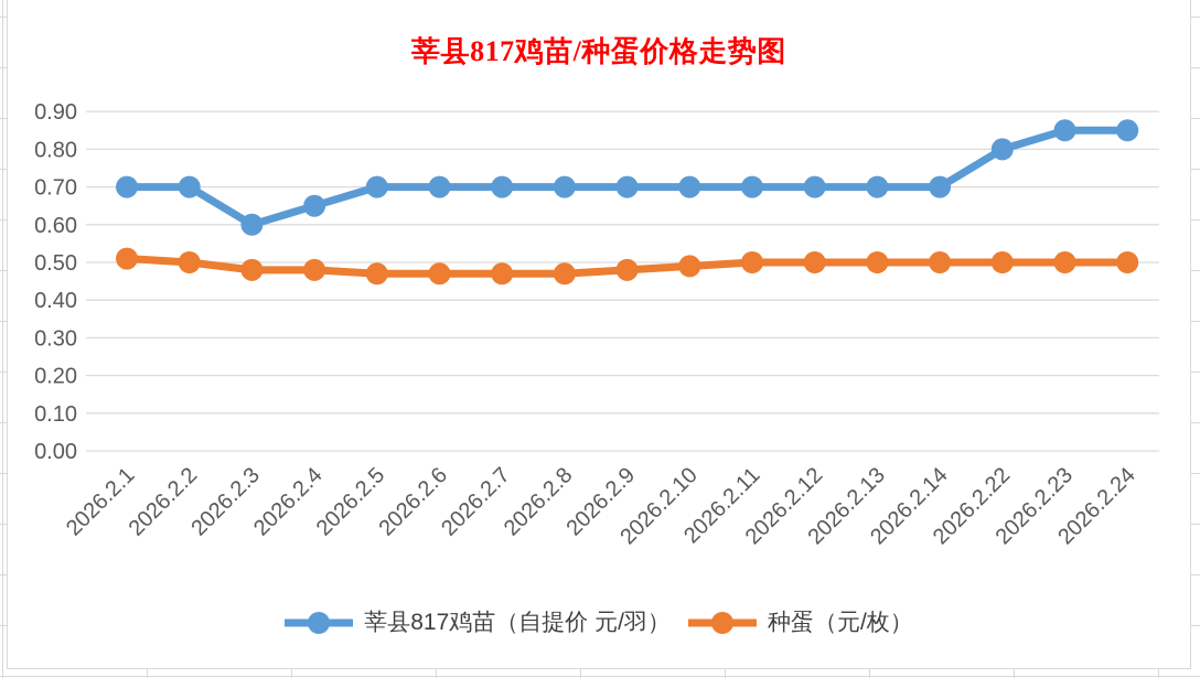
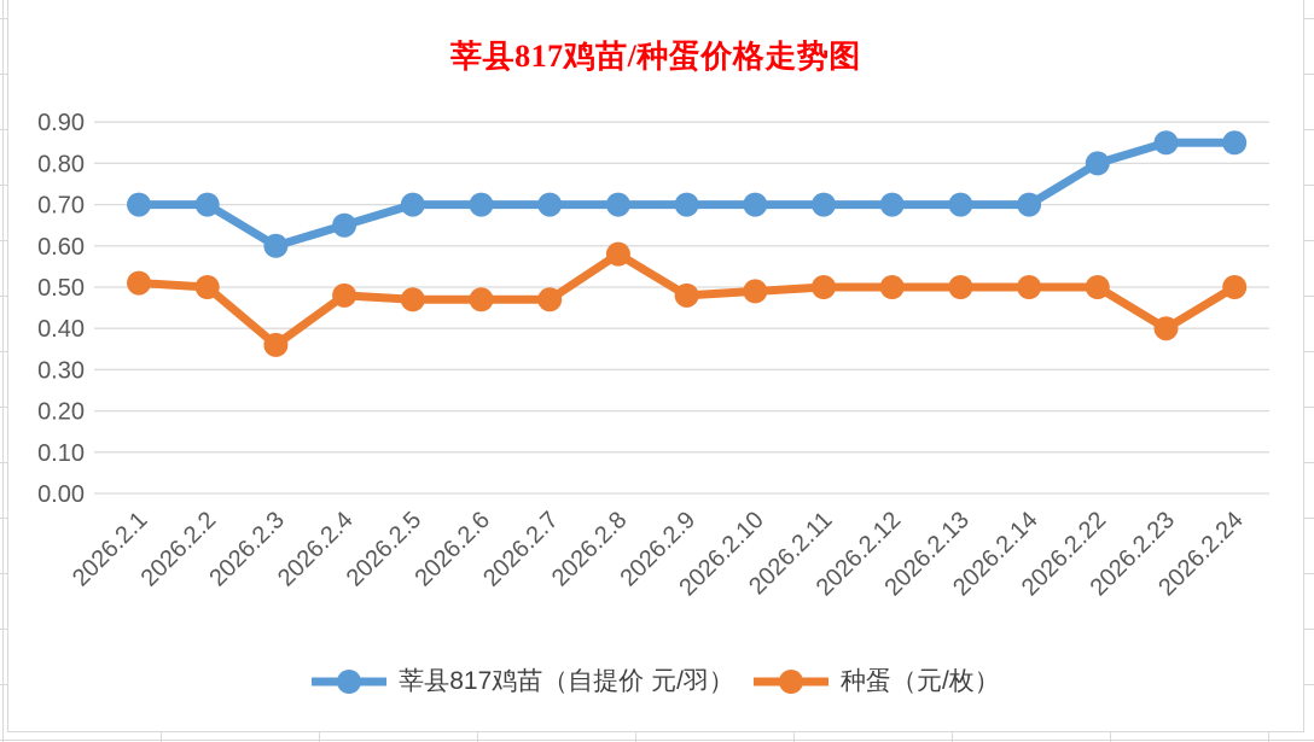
种蛋（元/枚）/2026.2.3: 0.48 -> 0.36
种蛋（元/枚）/2026.2.8: 0.47 -> 0.58
种蛋（元/枚）/2026.2.23: 0.50 -> 0.40
